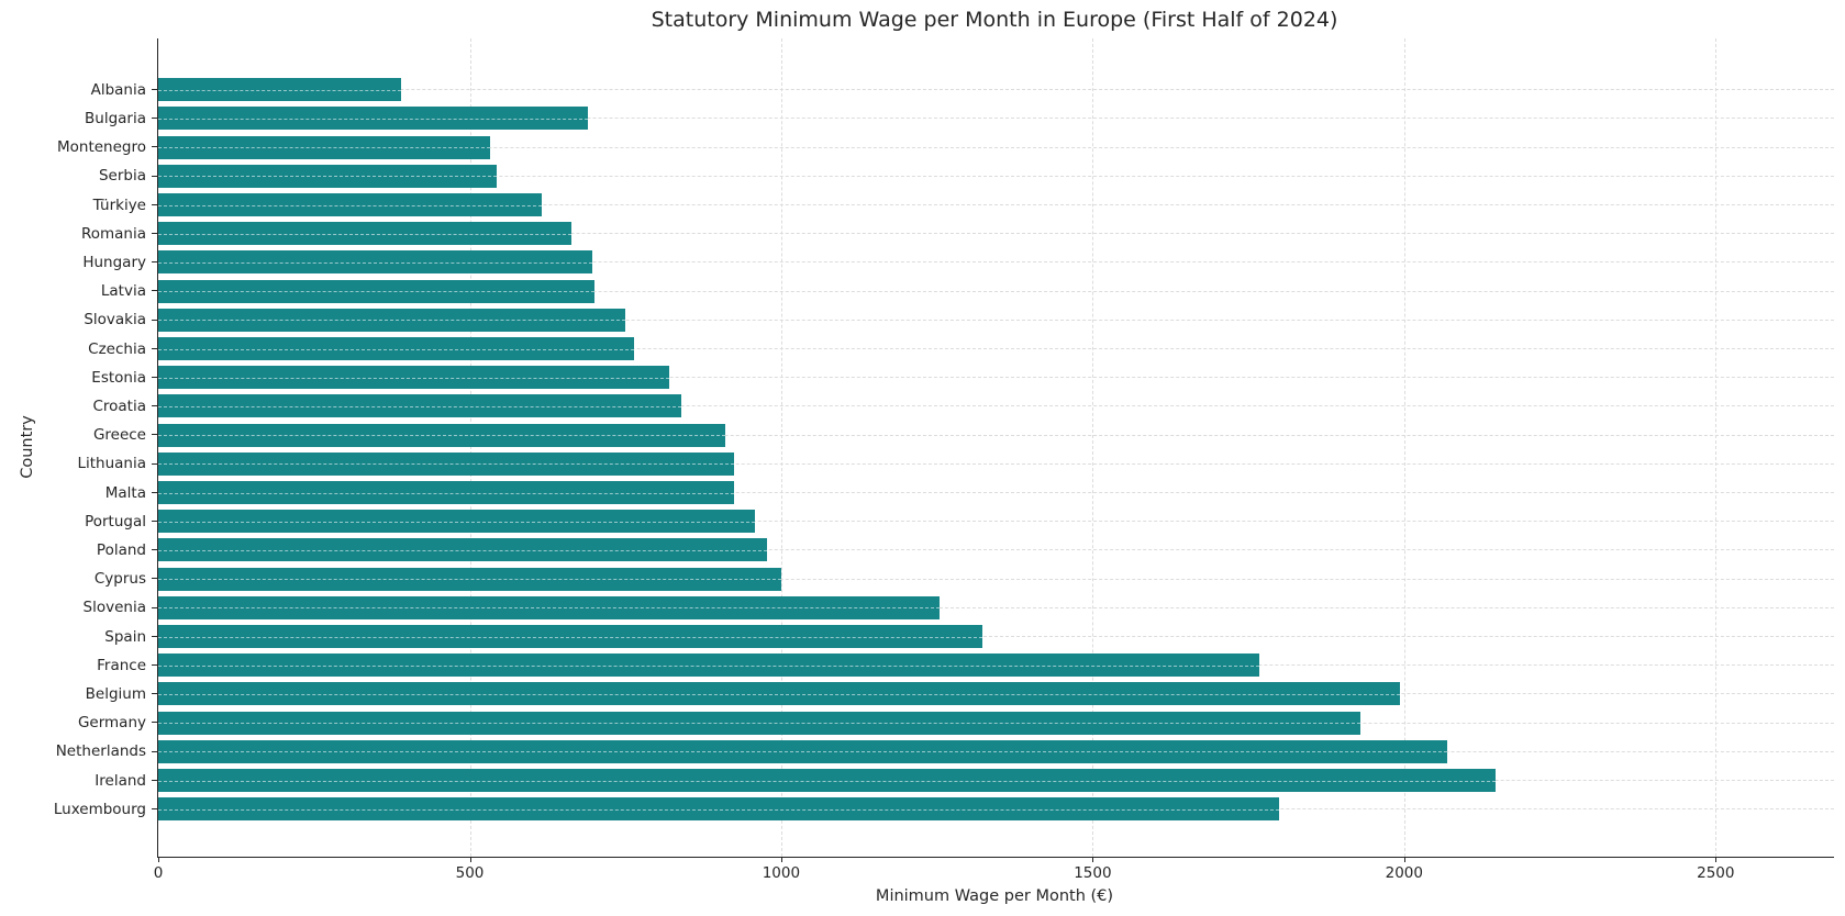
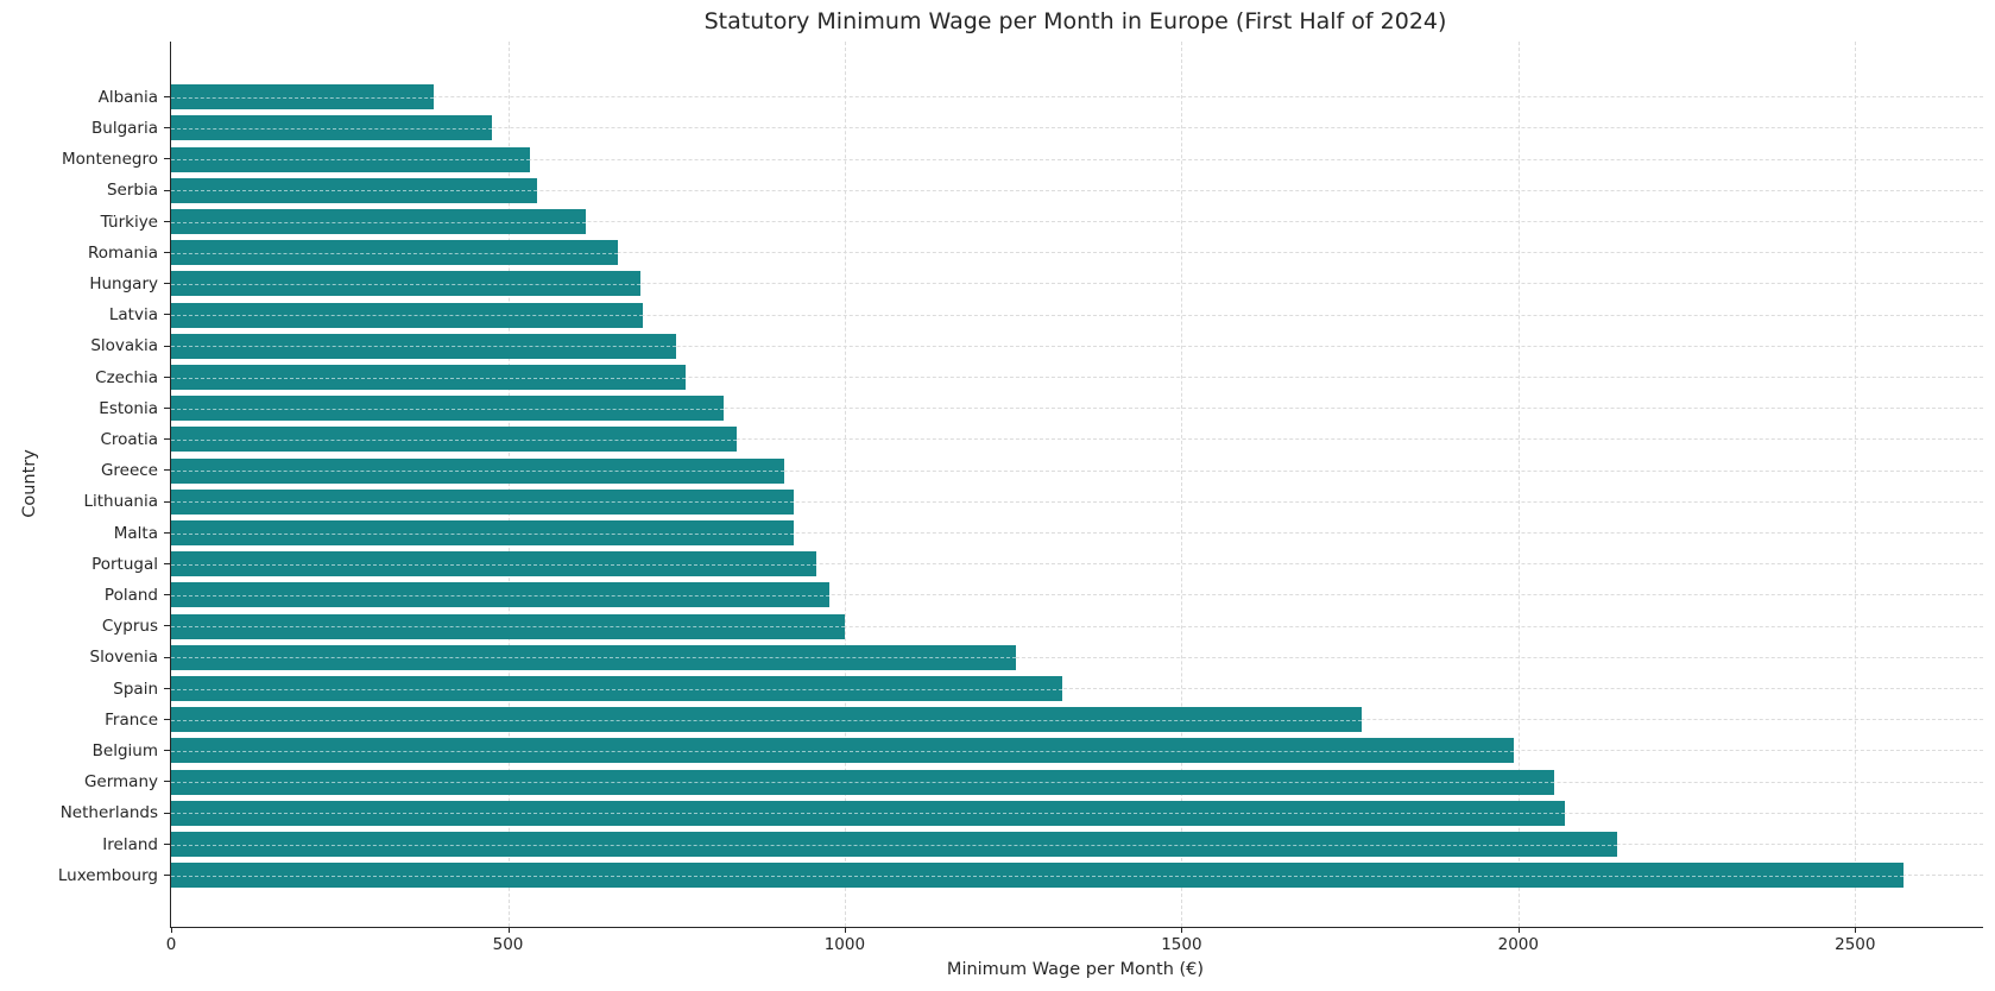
Bulgaria: 690 -> 480
Germany: 1930 -> 2050
Luxembourg: 1800 -> 2570
